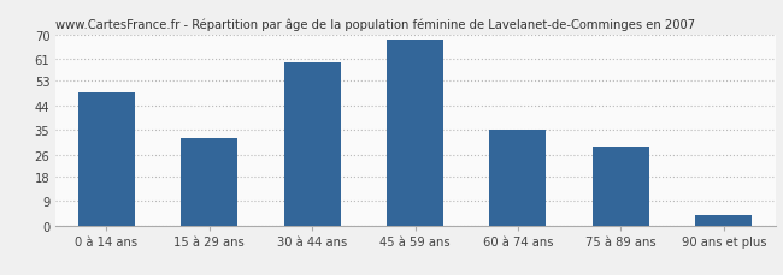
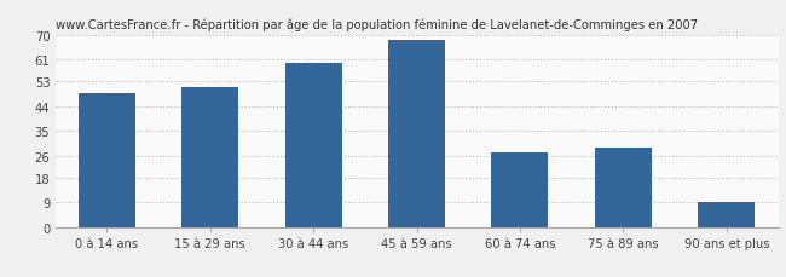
15 à 29 ans: 32 -> 51
60 à 74 ans: 35 -> 27
90 ans et plus: 4 -> 9
